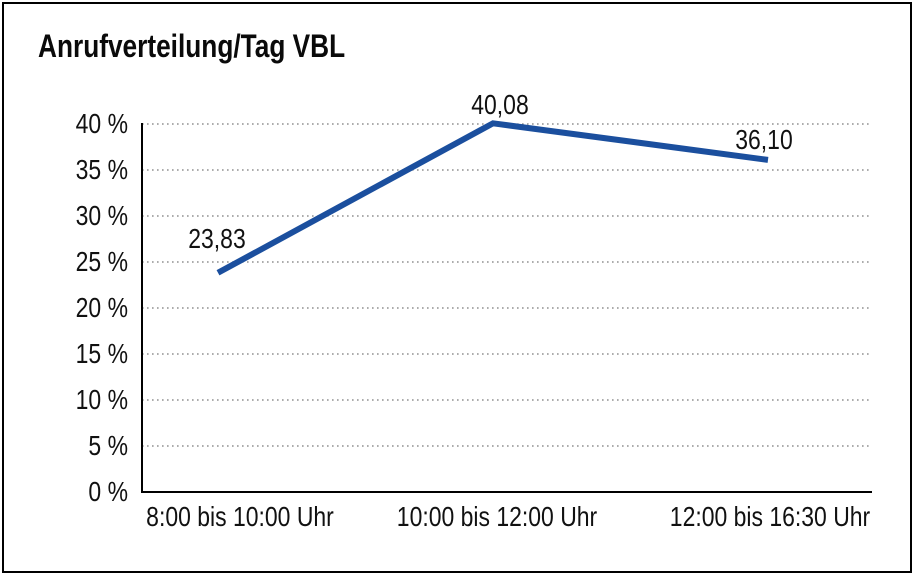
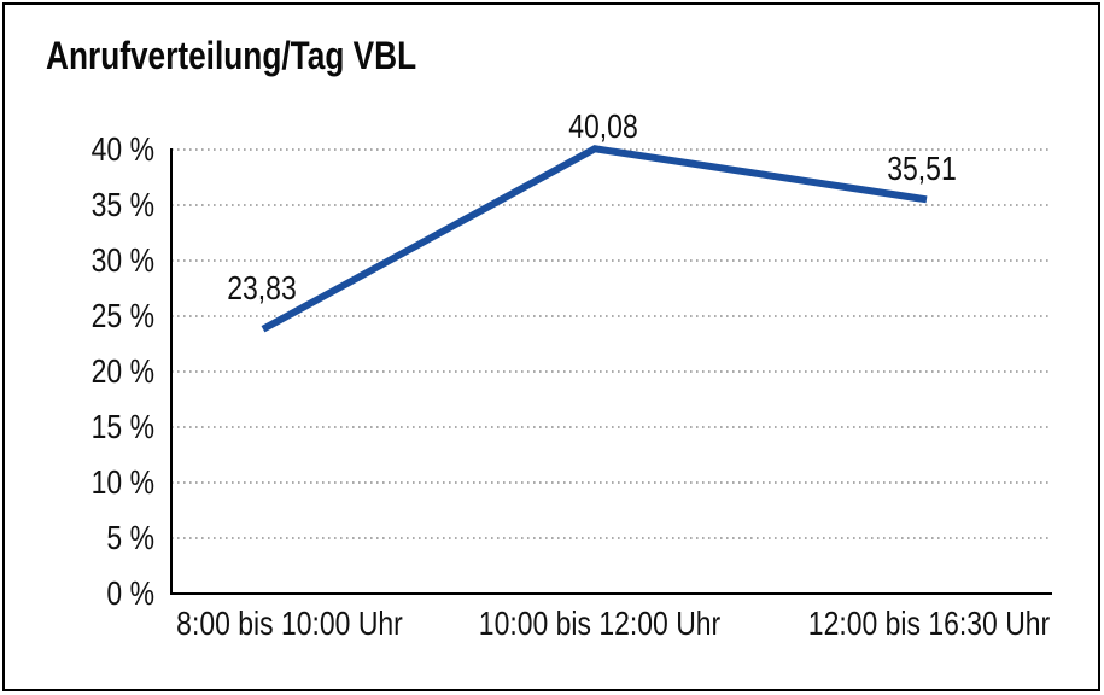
12:00 bis 16:30 Uhr: 36,10 -> 35,51
